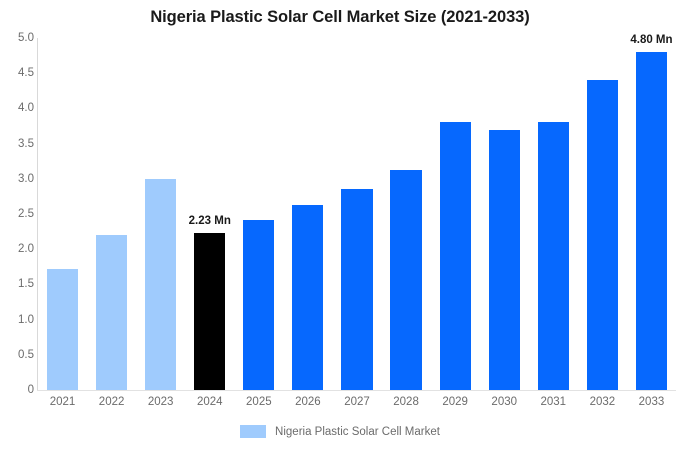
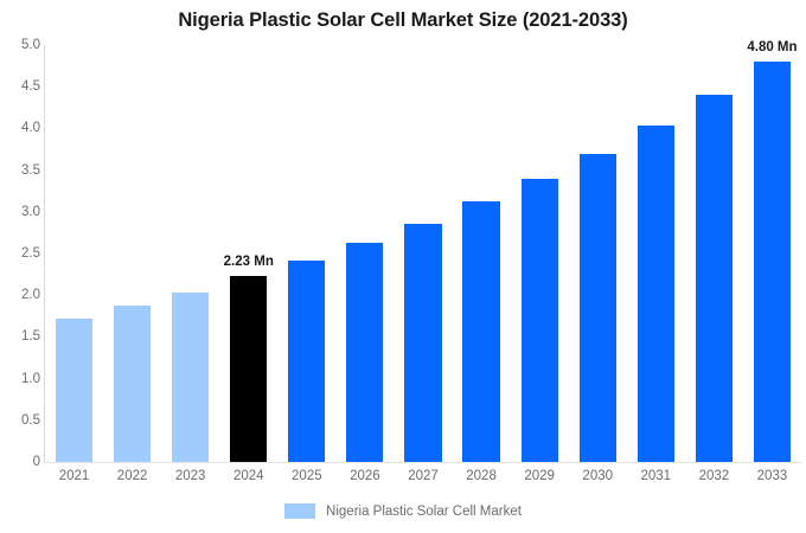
2022: 2.2 -> 1.9
2023: 3.0 -> 2.0
2029: 3.8 -> 3.4
2031: 3.8 -> 4.0
